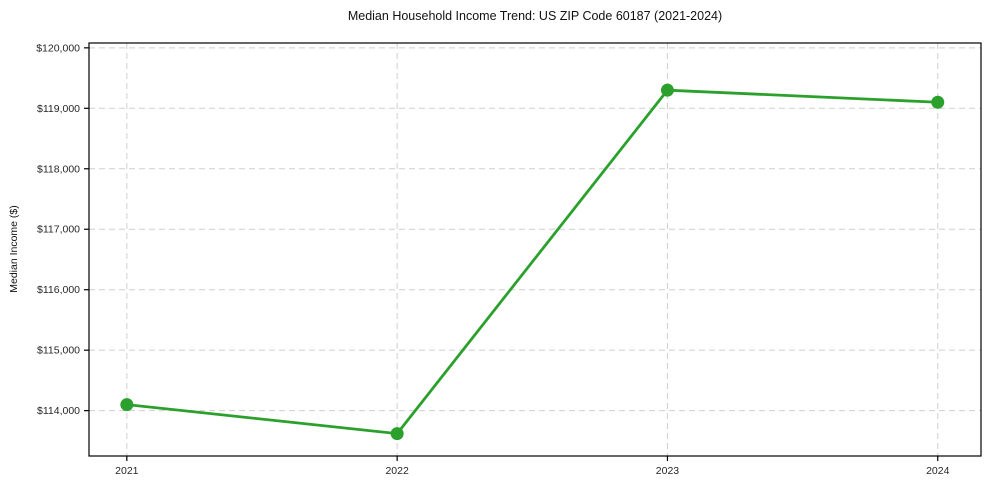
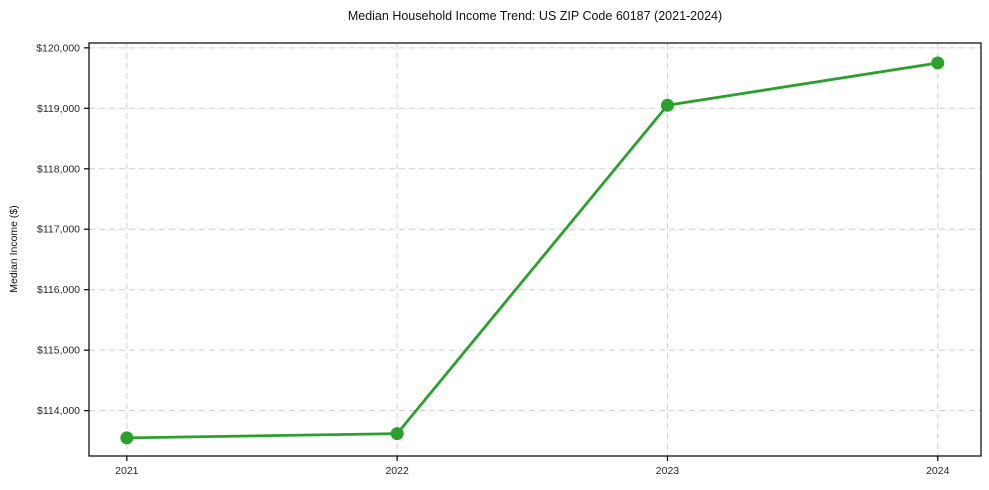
2021: $114100 -> $113600
2023: $119300 -> $119000
2024: $119100 -> $119800
